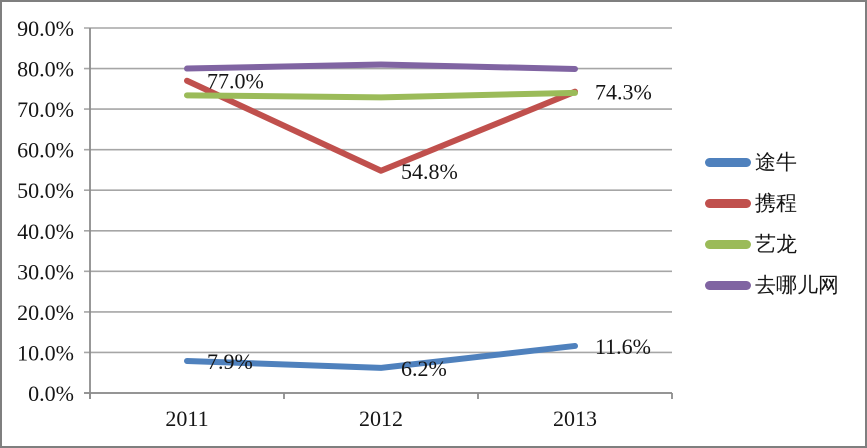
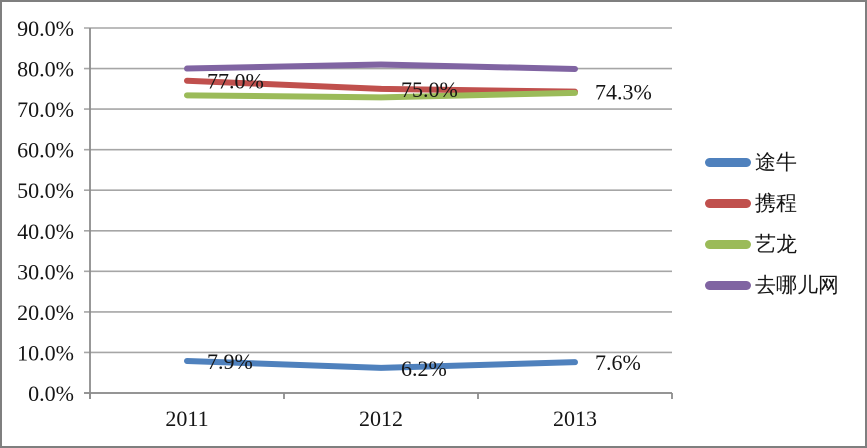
携程/2012: 54.8% -> 75.0%
途牛/2013: 11.6% -> 7.6%
